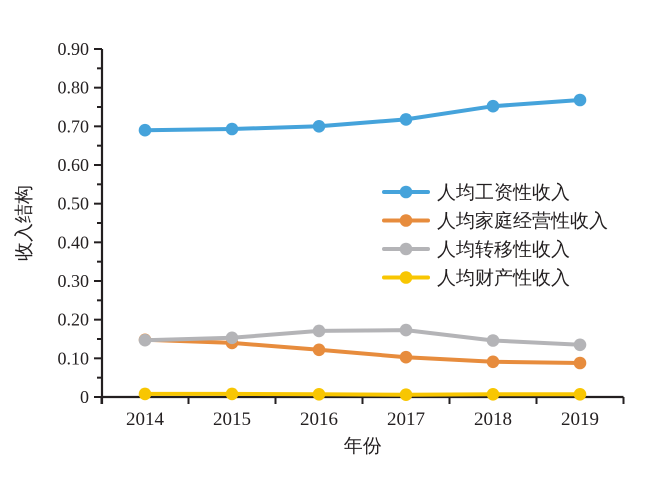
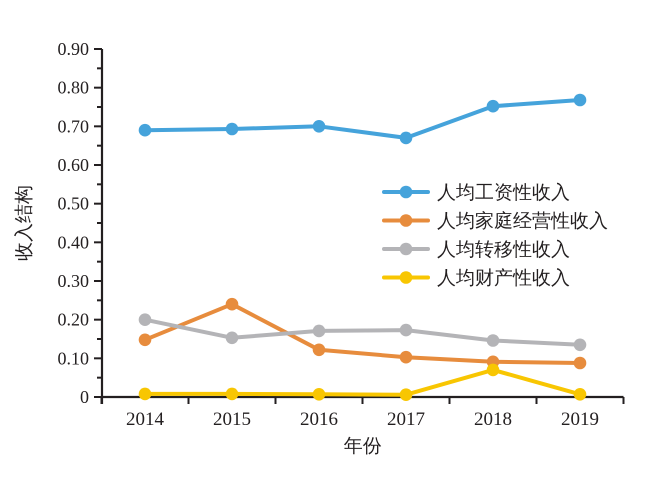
人均转移性收入/2014: 0.15 -> 0.20
人均家庭经营性收入/2015: 0.14 -> 0.24
人均工资性收入/2017: 0.72 -> 0.67
人均财产性收入/2018: 0.01 -> 0.07
